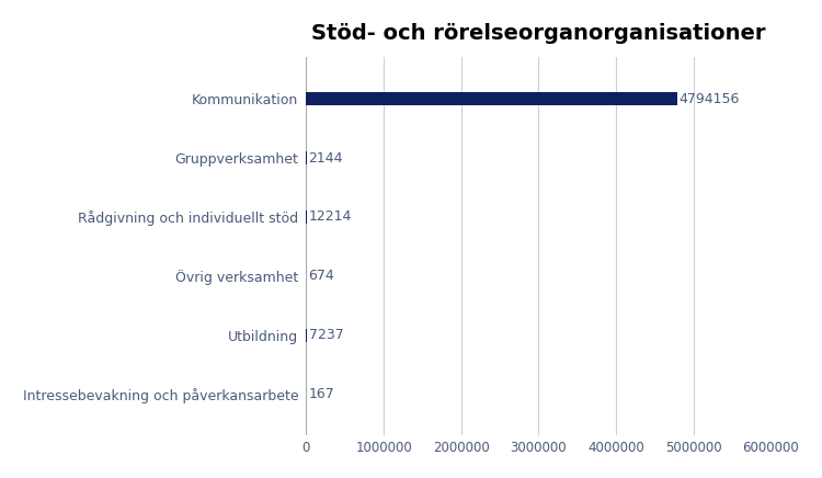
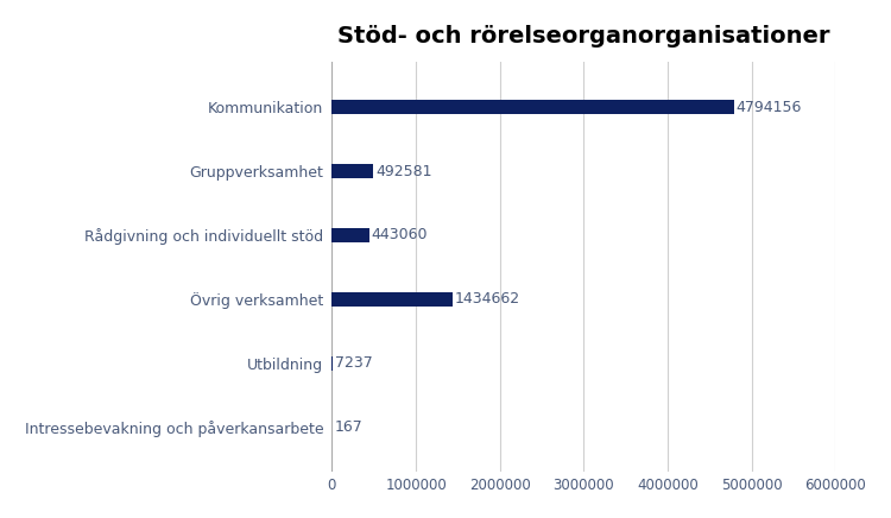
Gruppverksamhet: 2144 -> 492581
Rådgivning och individuellt stöd: 12214 -> 443060
Övrig verksamhet: 674 -> 1434662
